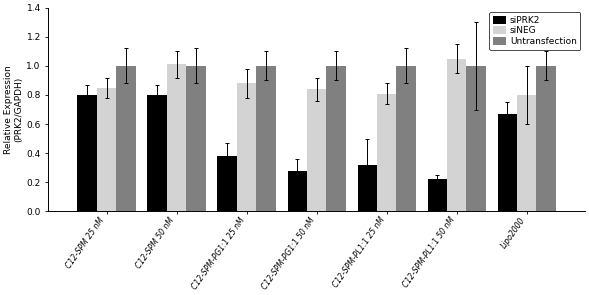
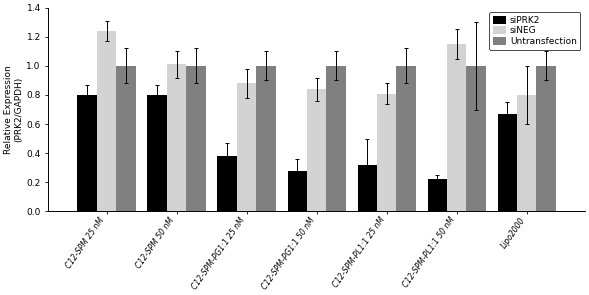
siNEG/C12-SPM 25 nM: 0.85 -> 1.24
siNEG/C12-SPM-PL1:1 50 nM: 1.05 -> 1.15
